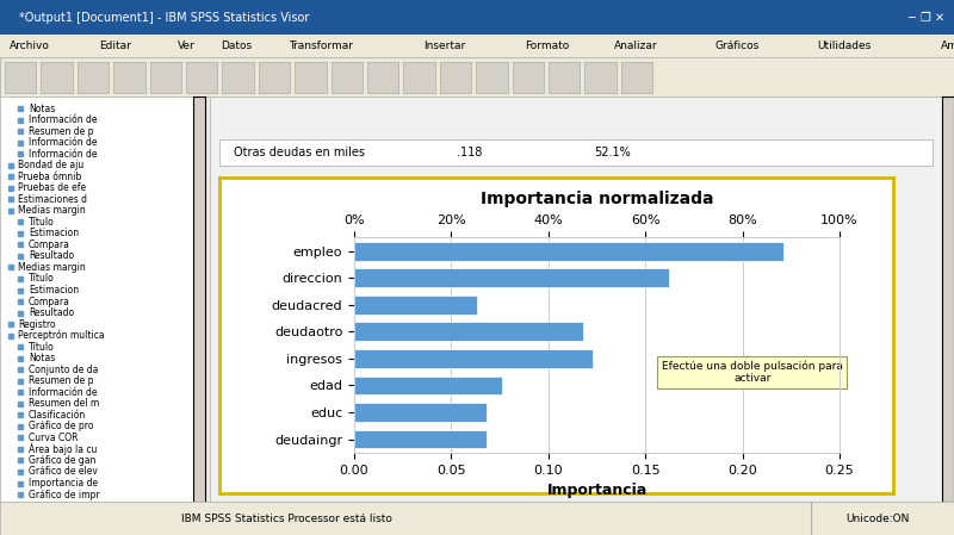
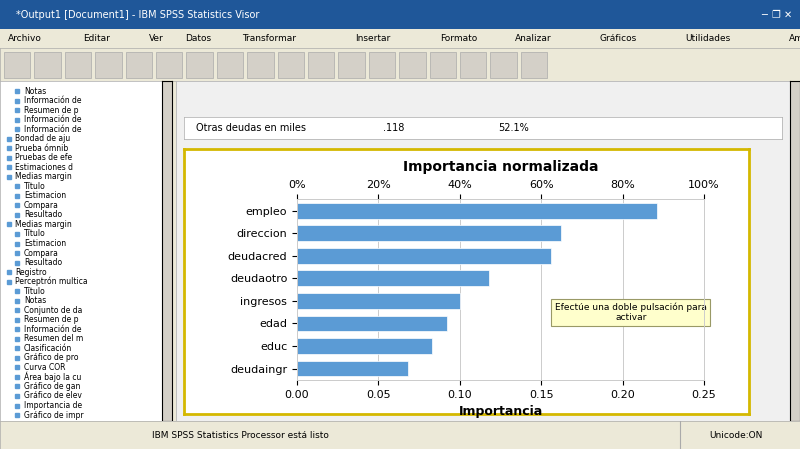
deudacred: 0.063 -> 0.156
ingresos: 0.123 -> 0.100
edad: 0.076 -> 0.092
educ: 0.068 -> 0.083
